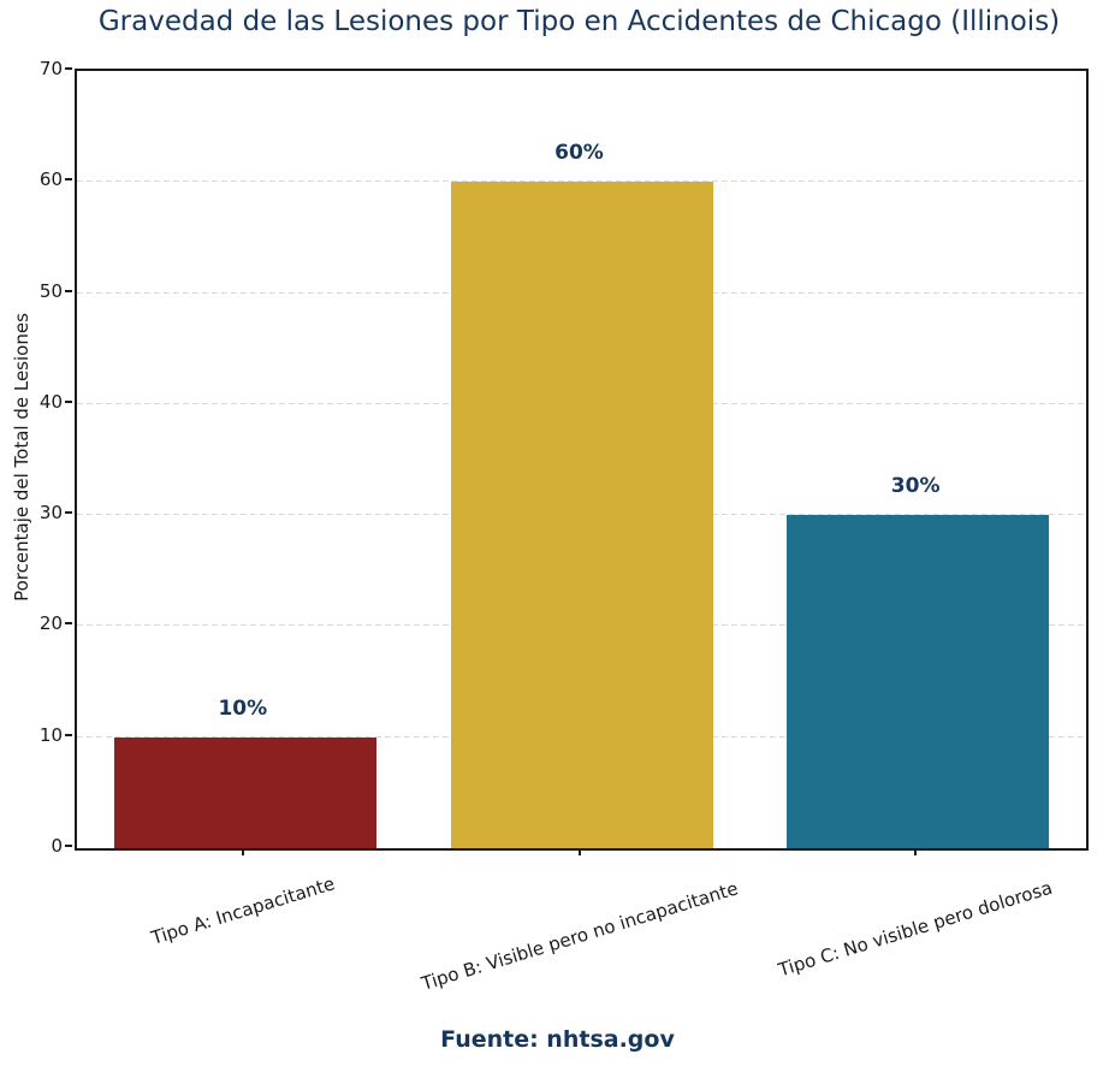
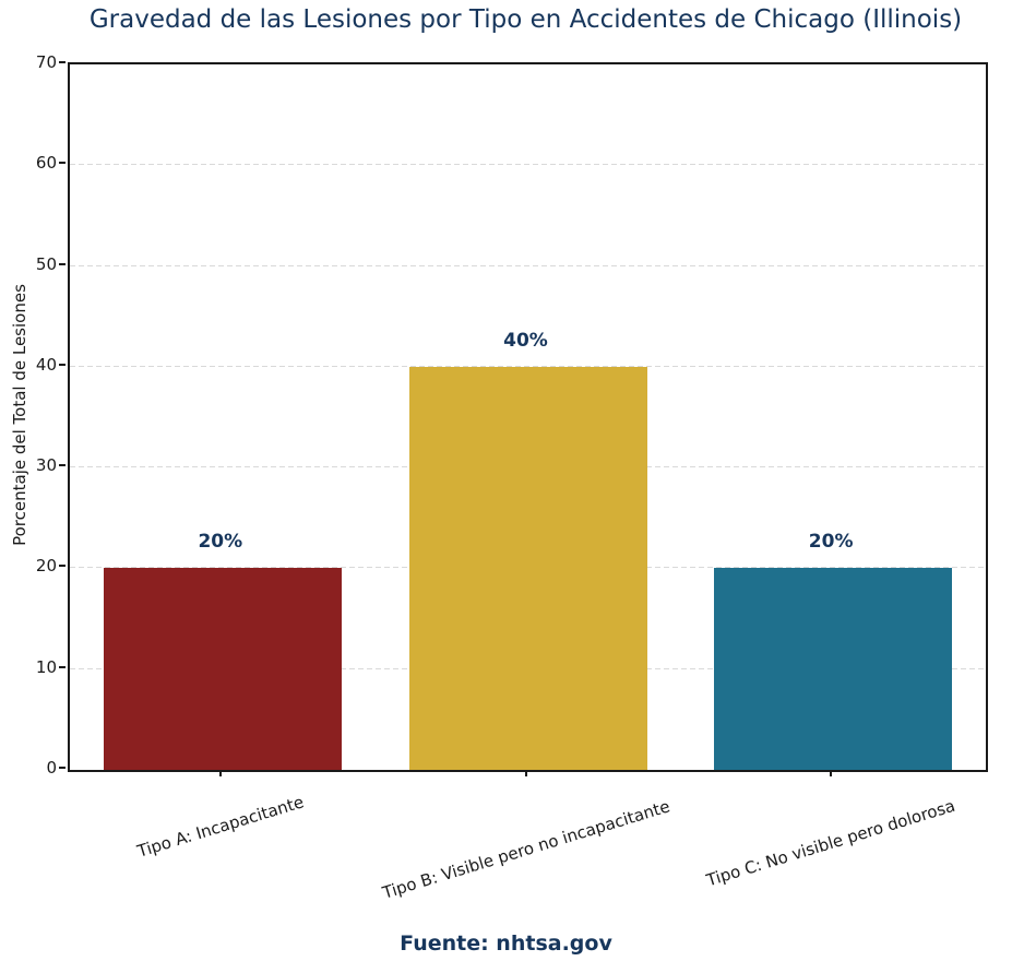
Tipo A: Incapacitante: 10% -> 20%
Tipo B: Visible pero no incapacitante: 60% -> 40%
Tipo C: No visible pero dolorosa: 30% -> 20%
